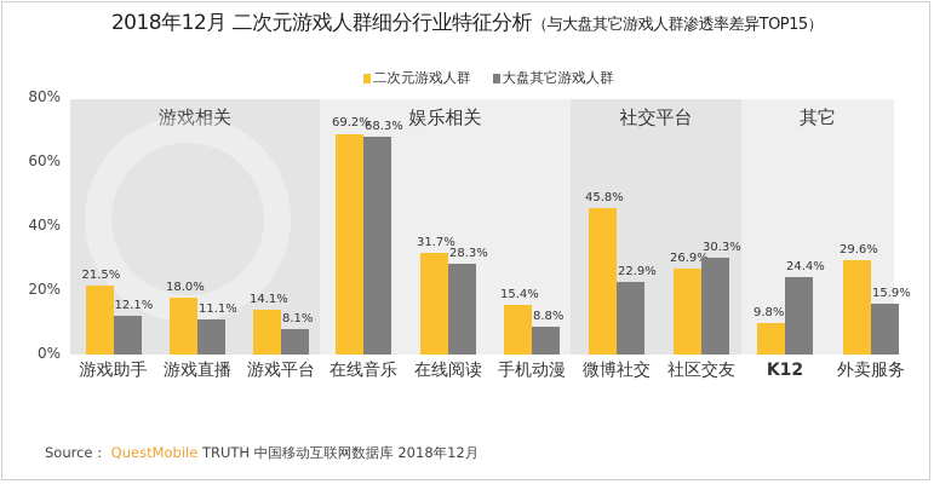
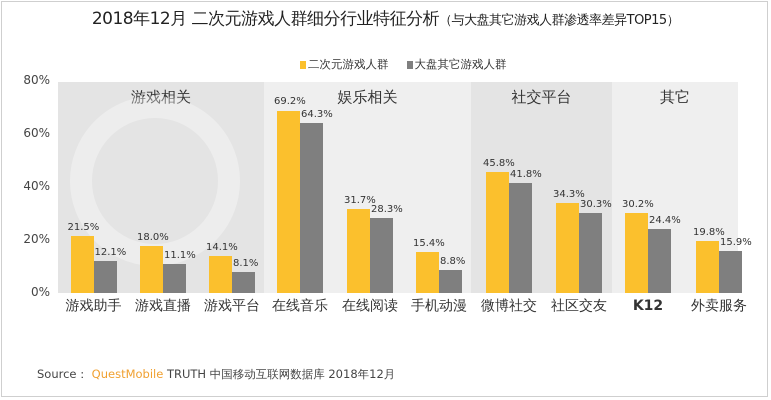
大盘其它游戏人群/在线音乐: 68.3% -> 64.3%
大盘其它游戏人群/微博社交: 22.9% -> 41.8%
二次元游戏人群/社区交友: 26.9% -> 34.3%
二次元游戏人群/K12: 9.8% -> 30.2%
二次元游戏人群/外卖服务: 29.6% -> 19.8%
